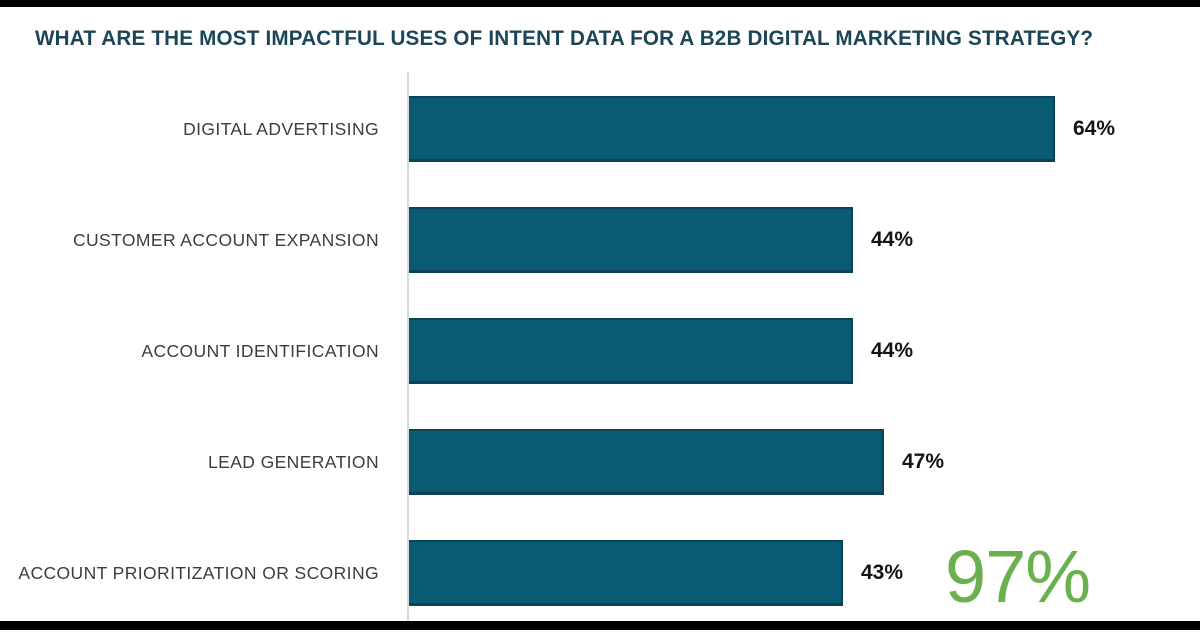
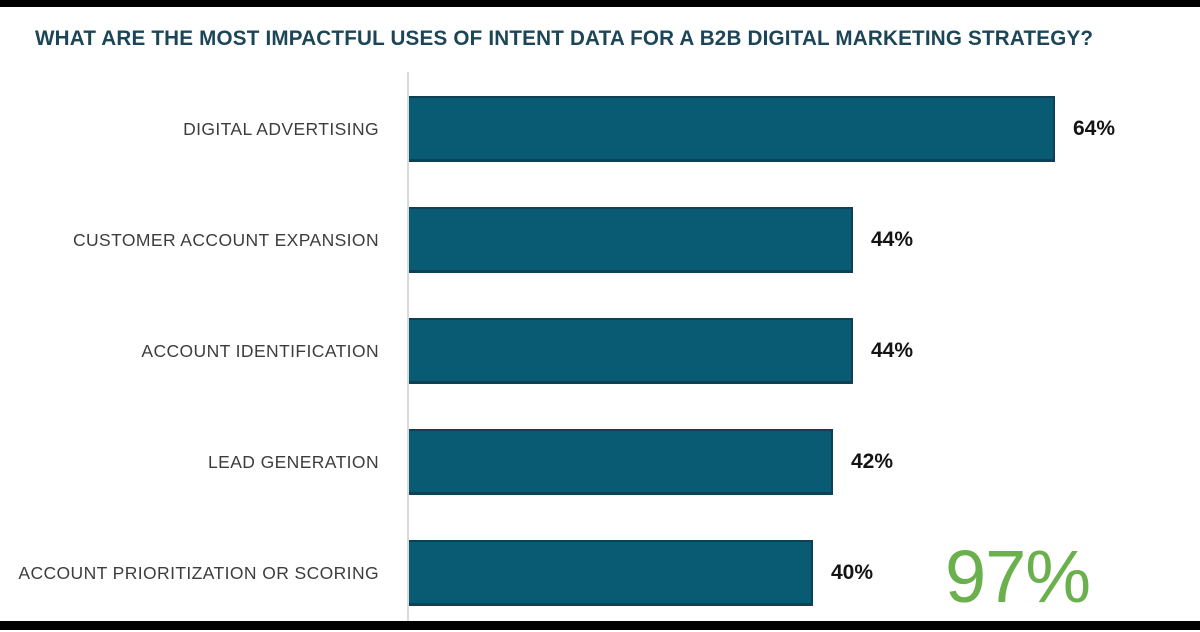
LEAD GENERATION: 47% -> 42%
ACCOUNT PRIORITIZATION OR SCORING: 43% -> 40%
